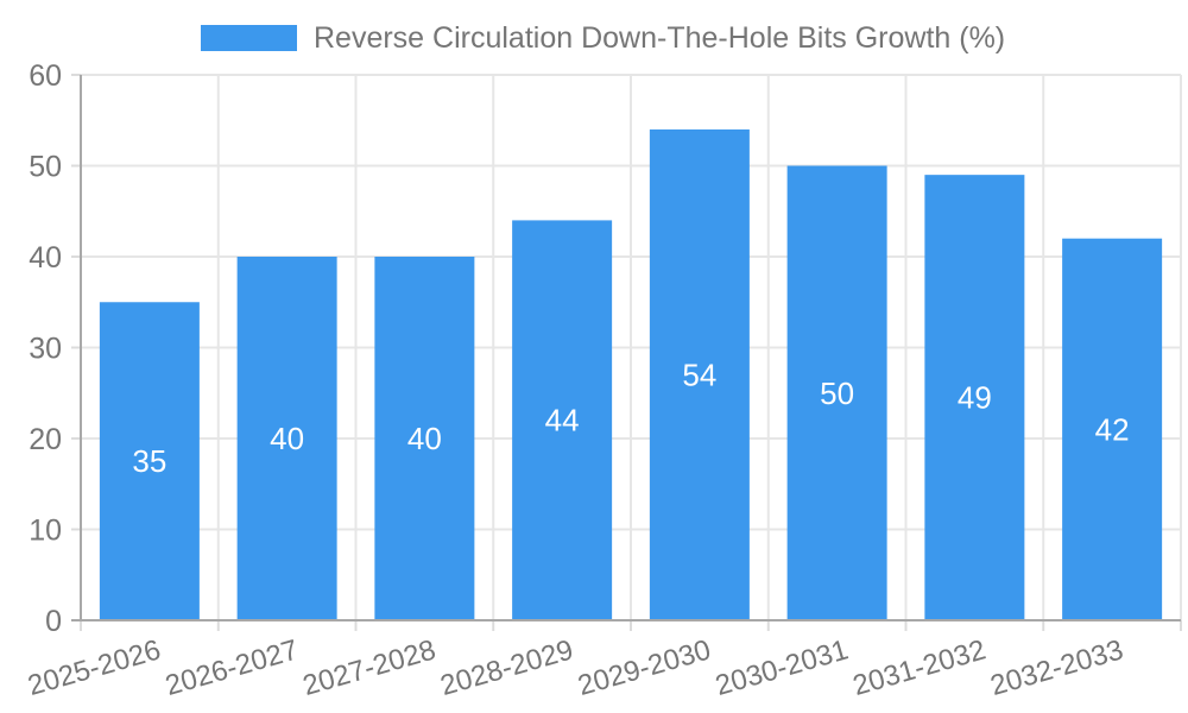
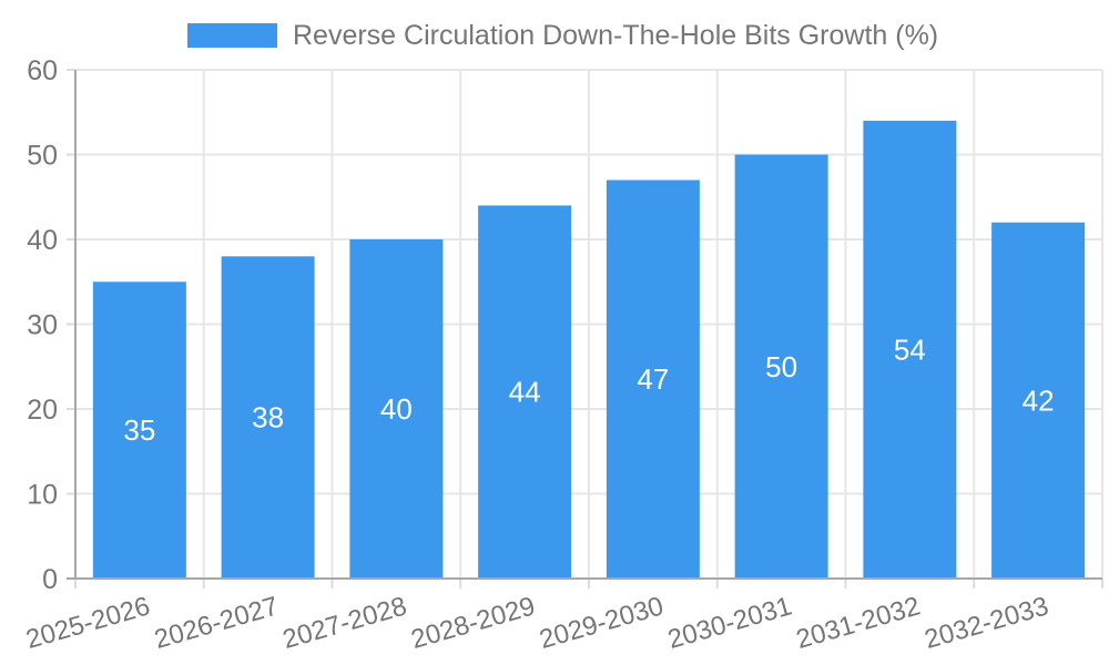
2026-2027: 40 -> 38
2029-2030: 54 -> 47
2031-2032: 49 -> 54
